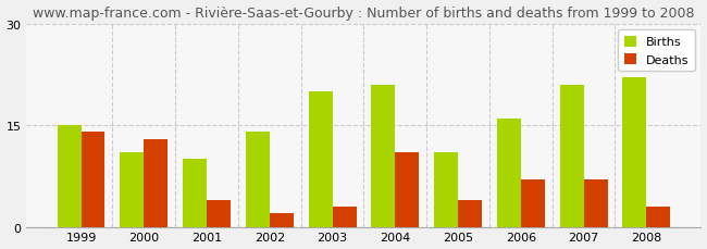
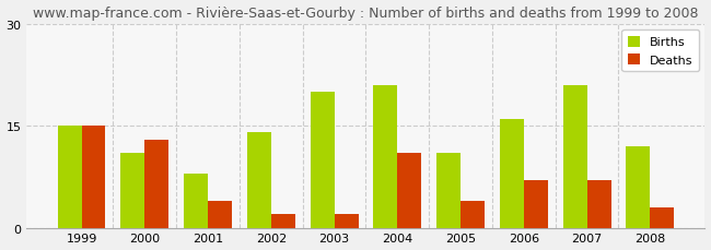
Deaths/1999: 14 -> 15
Births/2001: 10 -> 8
Deaths/2003: 3 -> 2
Births/2008: 22 -> 12
